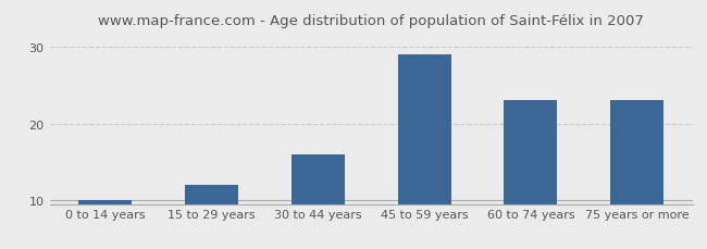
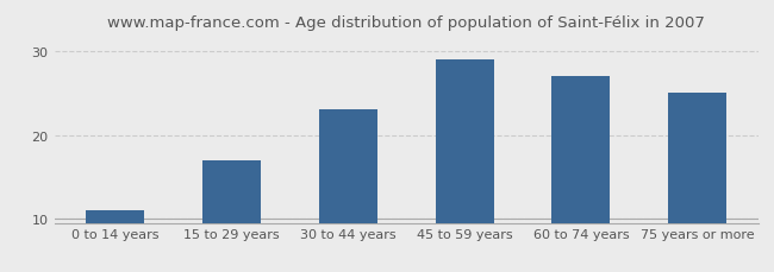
0 to 14 years: 10 -> 11
15 to 29 years: 12 -> 17
30 to 44 years: 16 -> 23
60 to 74 years: 23 -> 27
75 years or more: 23 -> 25
